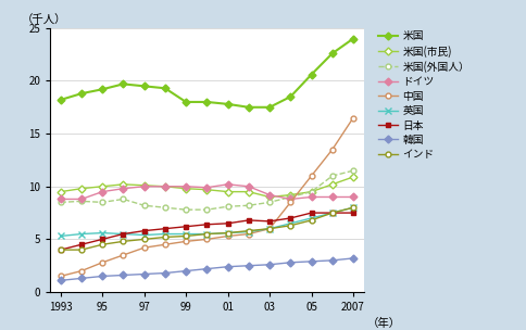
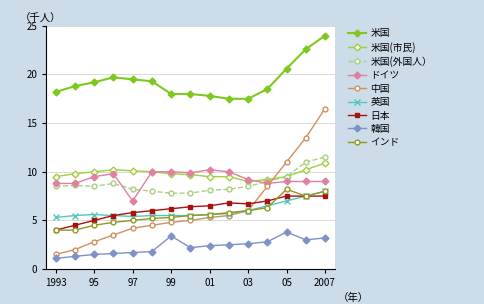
ドイツ/97: 10.0 -> 7.0
韓国/99: 2.0 -> 3.4
韓国/05: 2.9 -> 3.8
インド/05: 6.8 -> 8.2
